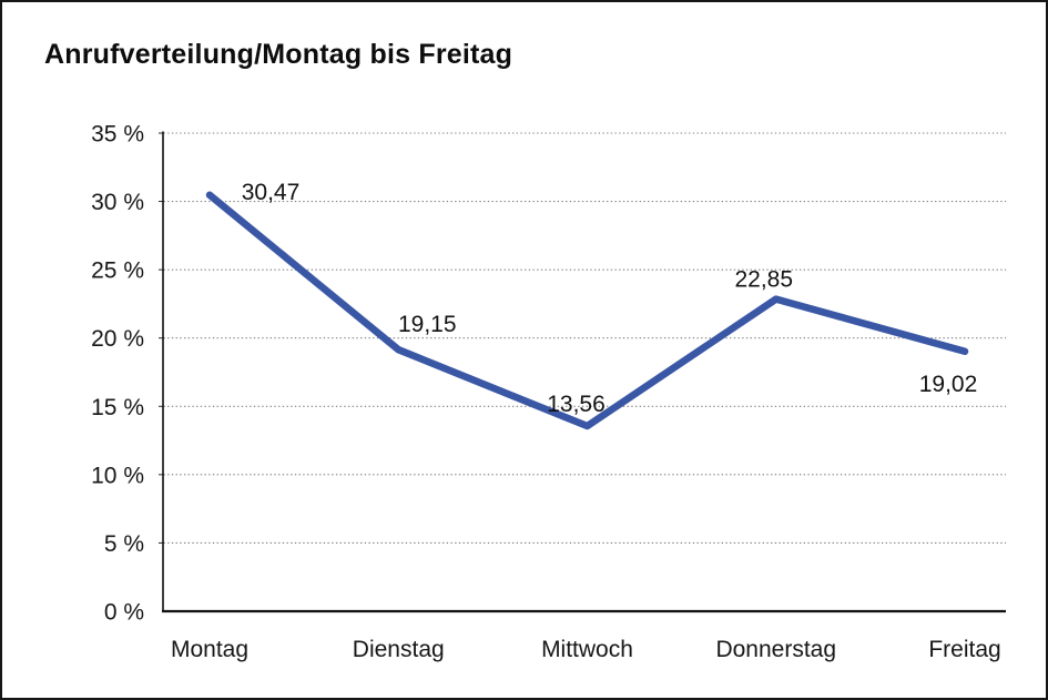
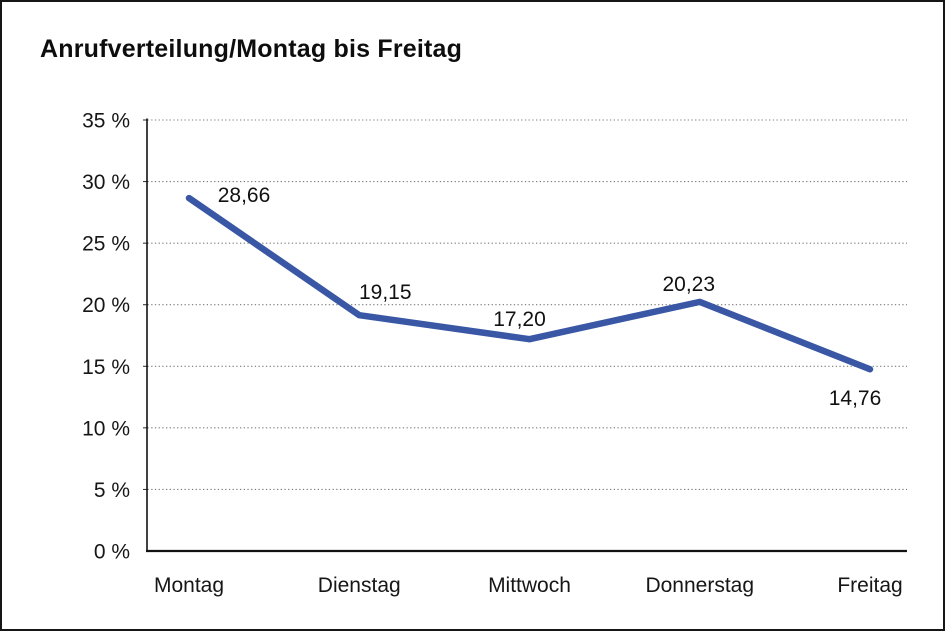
Montag: 30,47 -> 28,66
Mittwoch: 13,56 -> 17,20
Donnerstag: 22,85 -> 20,23
Freitag: 19,02 -> 14,76
